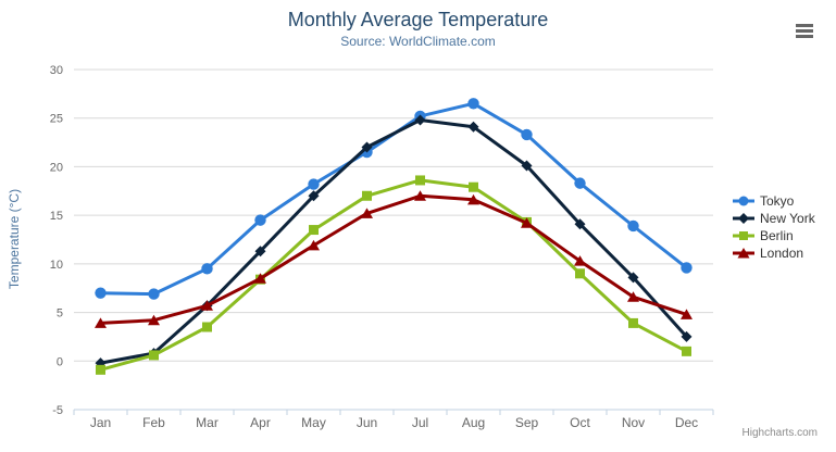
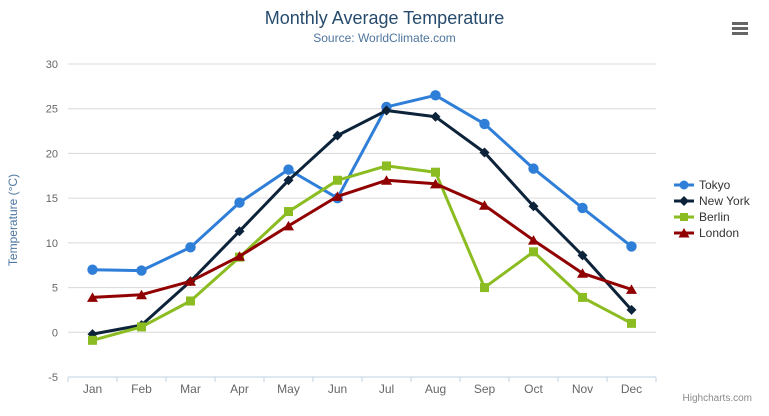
Tokyo/Jun: 22 -> 15
Berlin/Sep: 14 -> 5
